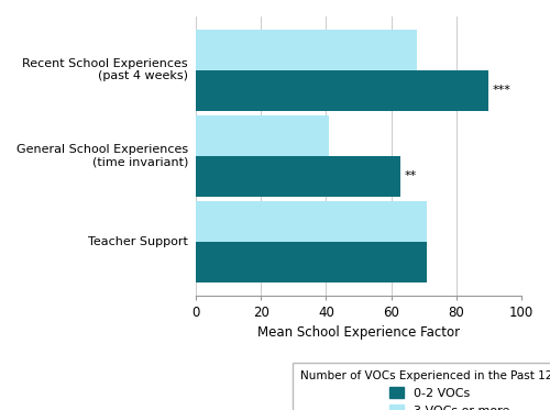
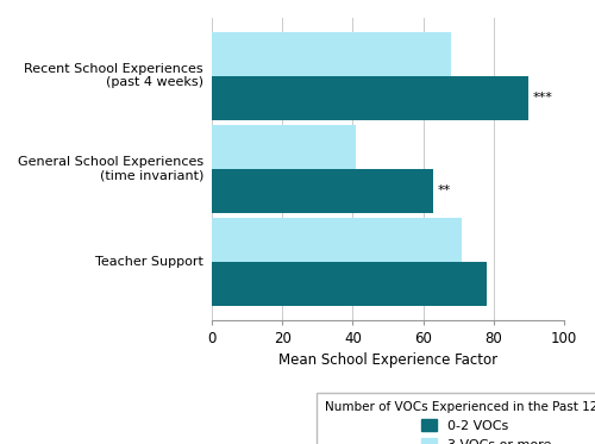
0-2 VOCs/Teacher Support: 71 -> 78
